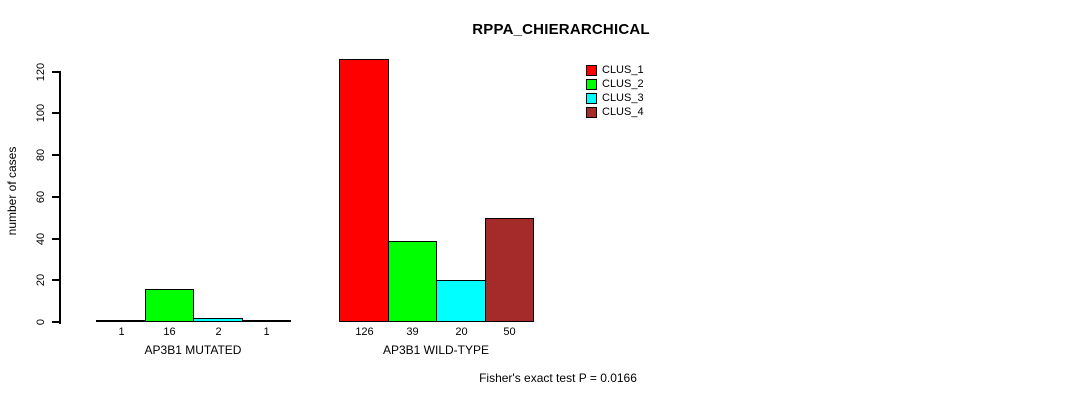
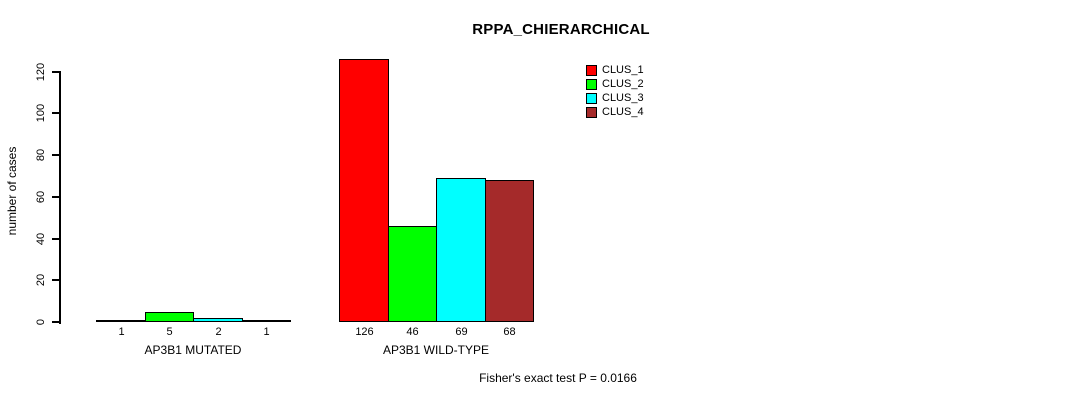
CLUS_2/AP3B1 MUTATED: 16 -> 5
CLUS_2/AP3B1 WILD-TYPE: 39 -> 46
CLUS_3/AP3B1 WILD-TYPE: 20 -> 69
CLUS_4/AP3B1 WILD-TYPE: 50 -> 68
